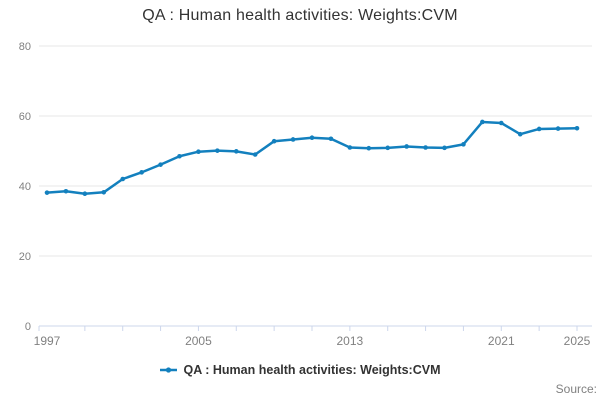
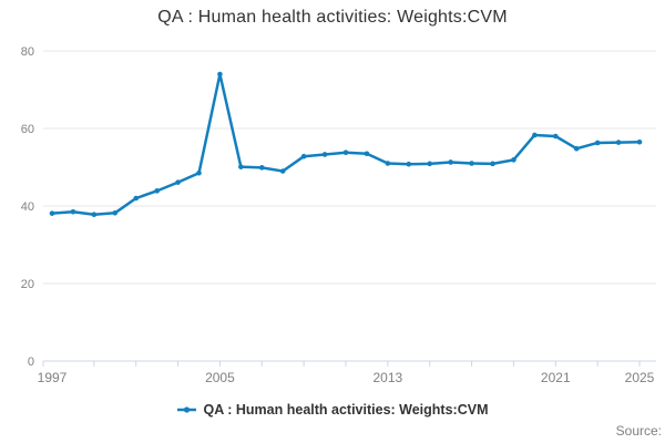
2005: 50 -> 74
